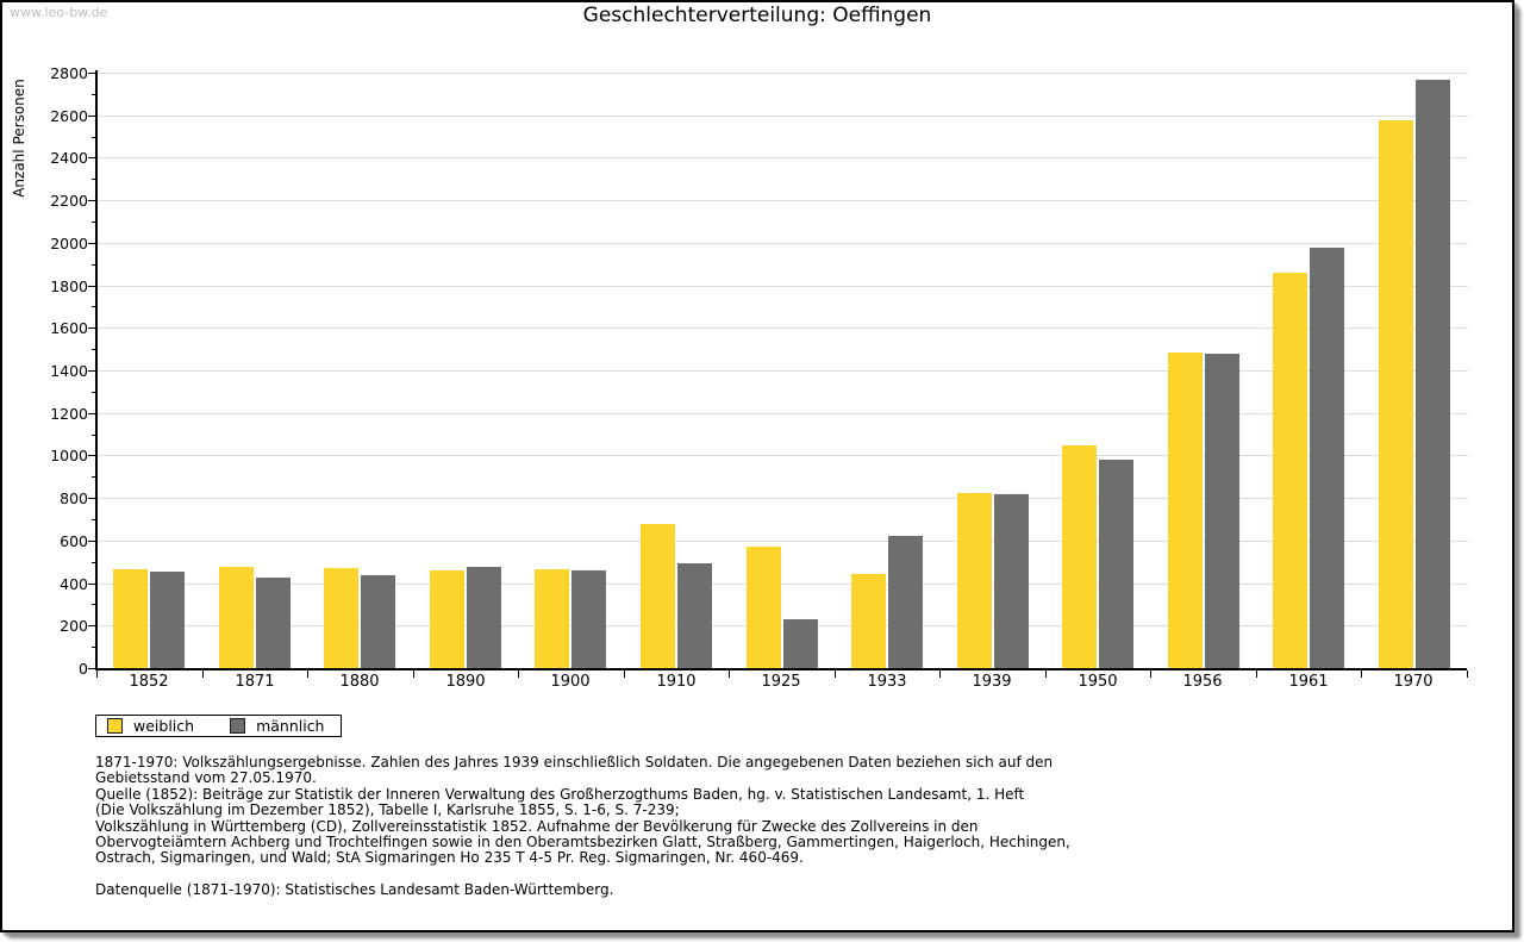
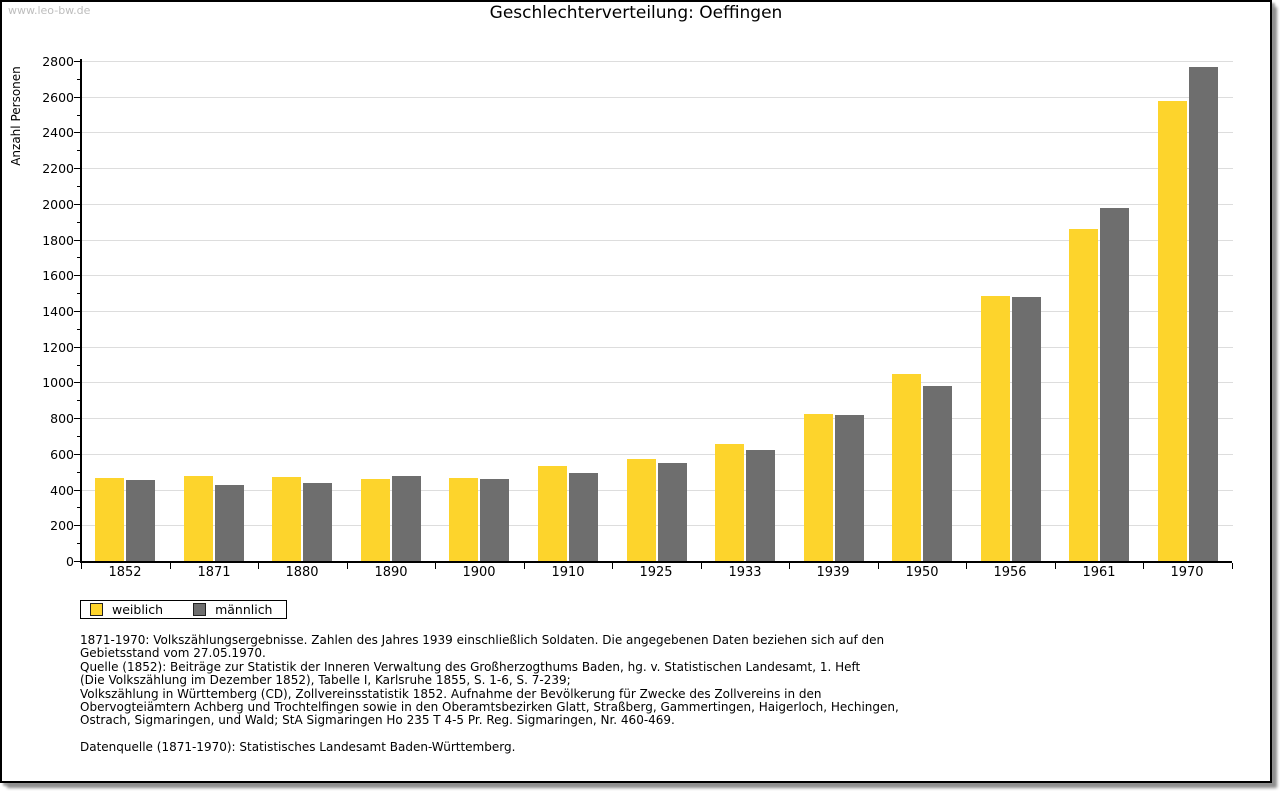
weiblich/1910: 680 -> 530
männlich/1925: 230 -> 550
weiblich/1933: 440 -> 660
